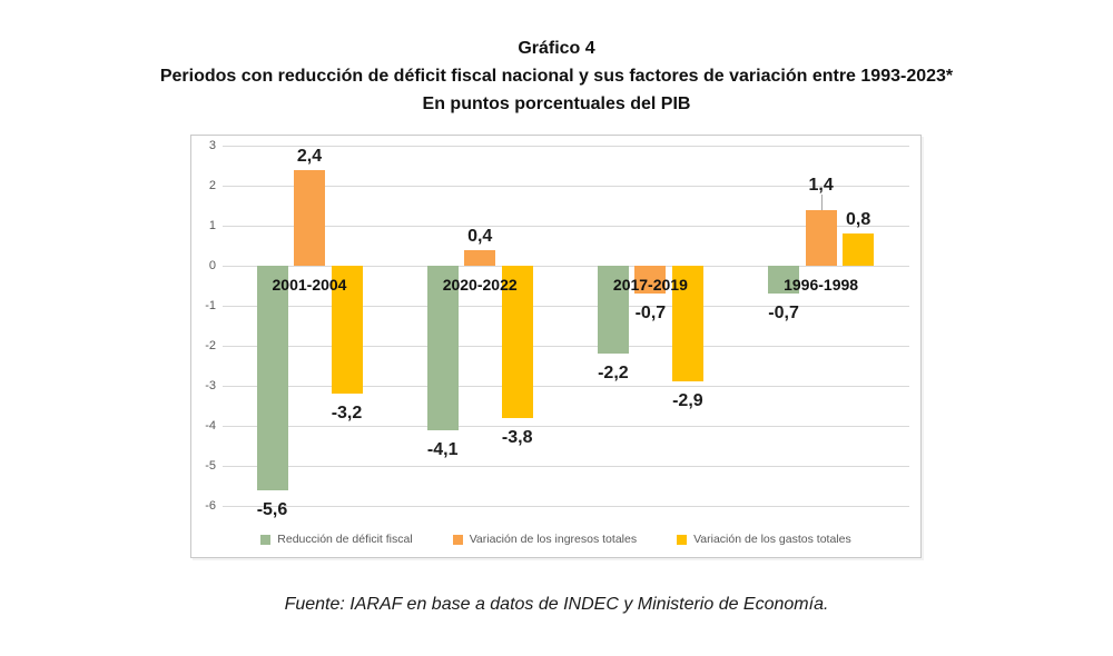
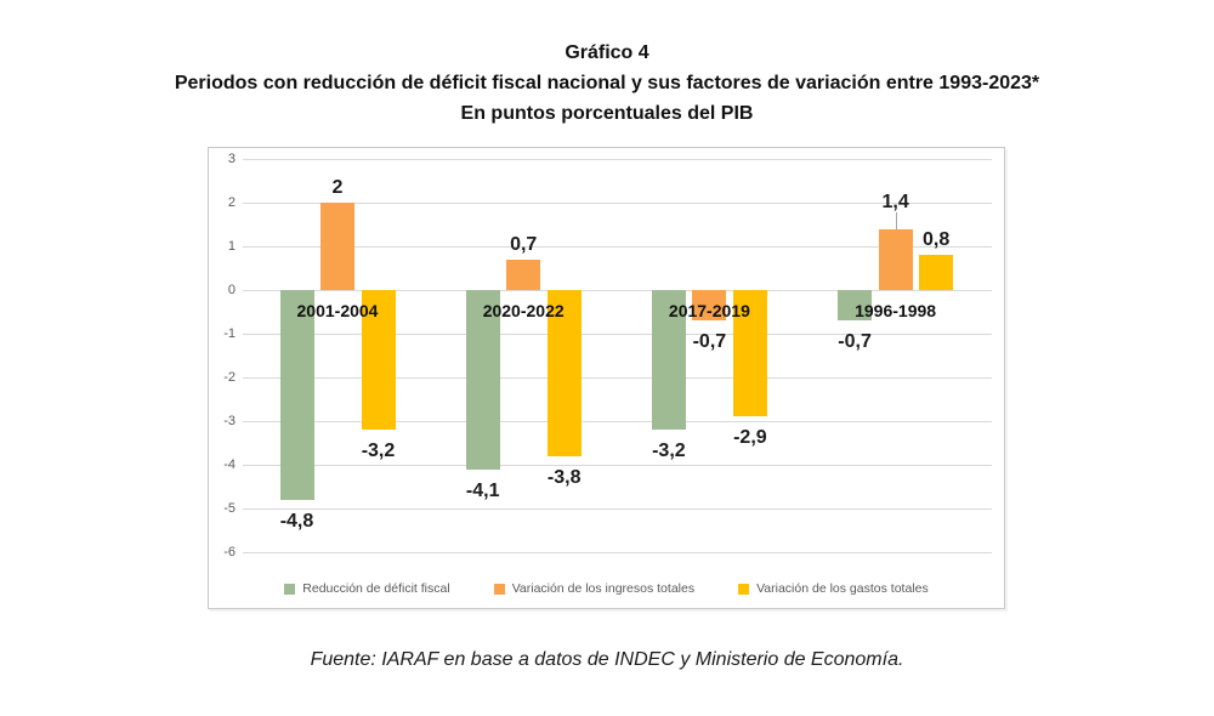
Reducción de déficit fiscal/2001-2004: -5,6 -> -4,8
Variación de los ingresos totales/2001-2004: 2,4 -> 2
Variación de los ingresos totales/2020-2022: 0,4 -> 0,7
Reducción de déficit fiscal/2017-2019: -2,2 -> -3,2
